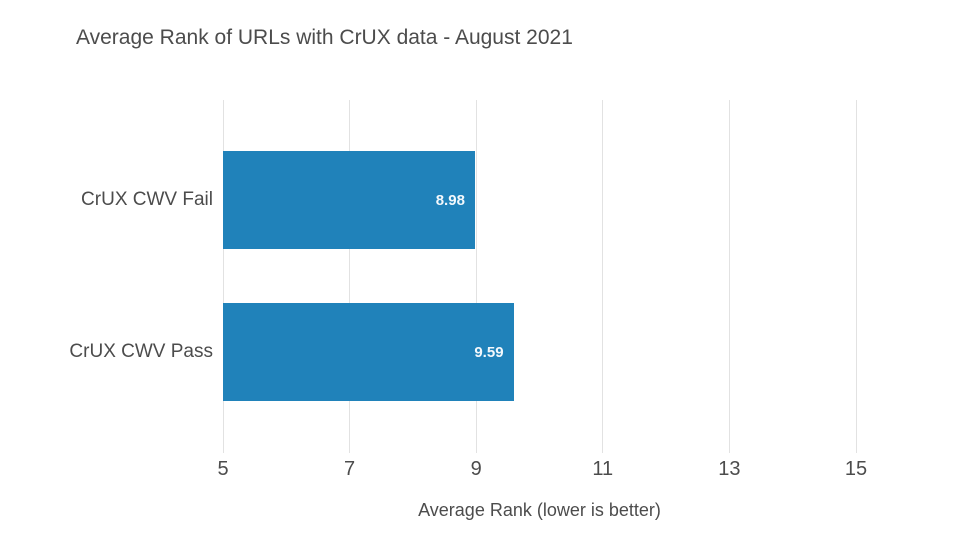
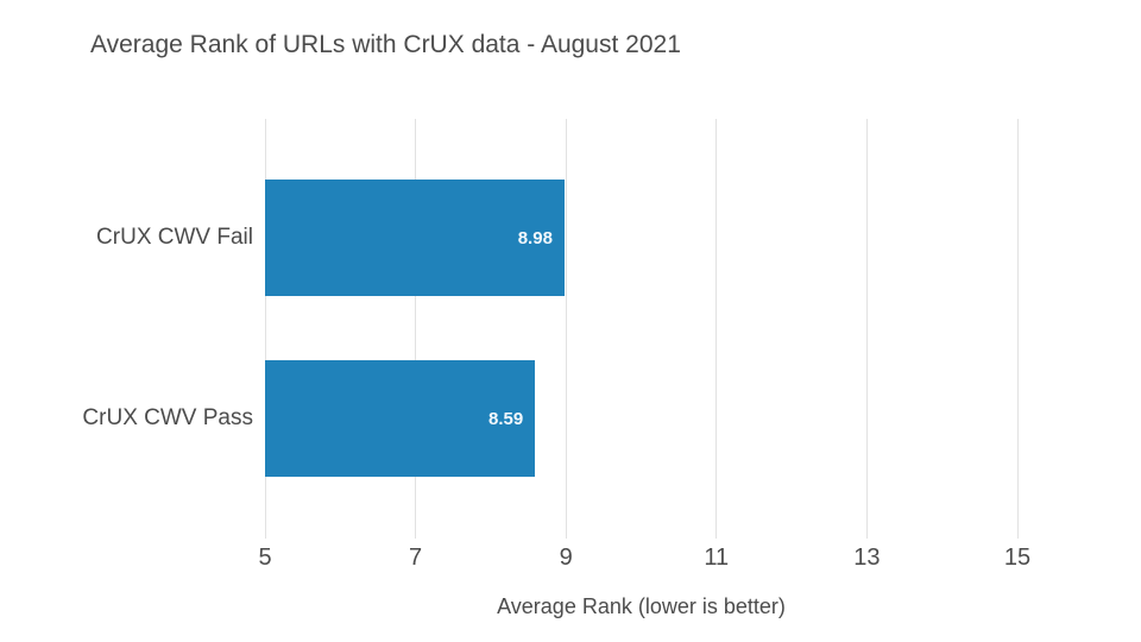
CrUX CWV Pass: 9.59 -> 8.59
